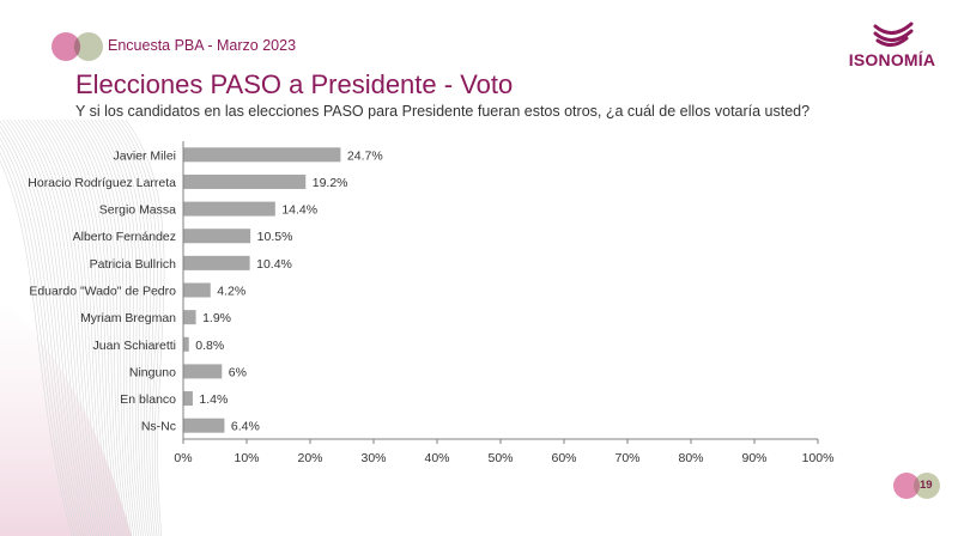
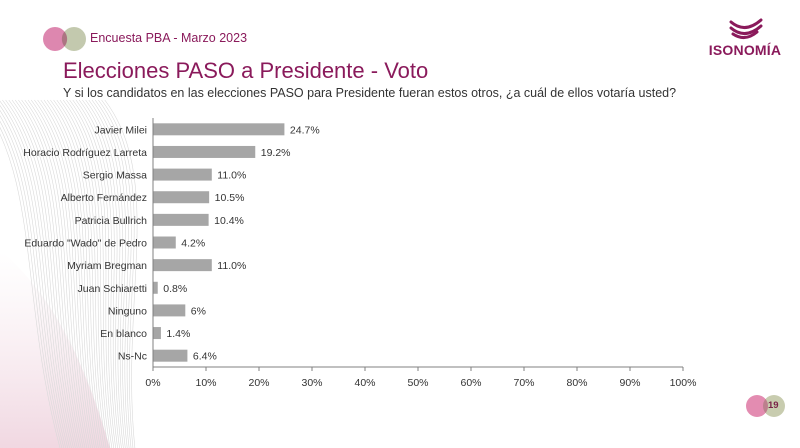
Sergio Massa: 14.4% -> 11.0%
Myriam Bregman: 1.9% -> 11.0%
